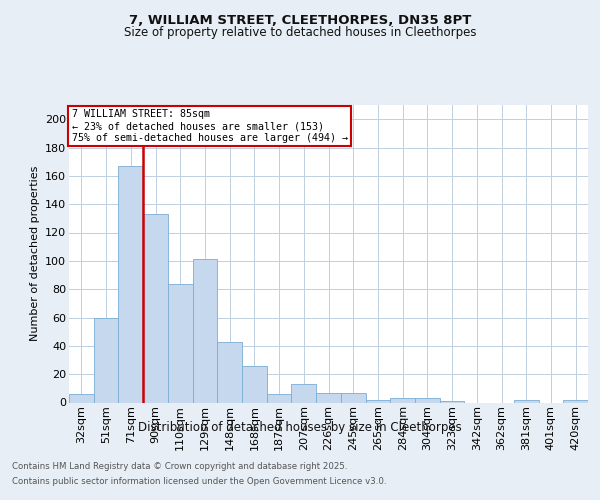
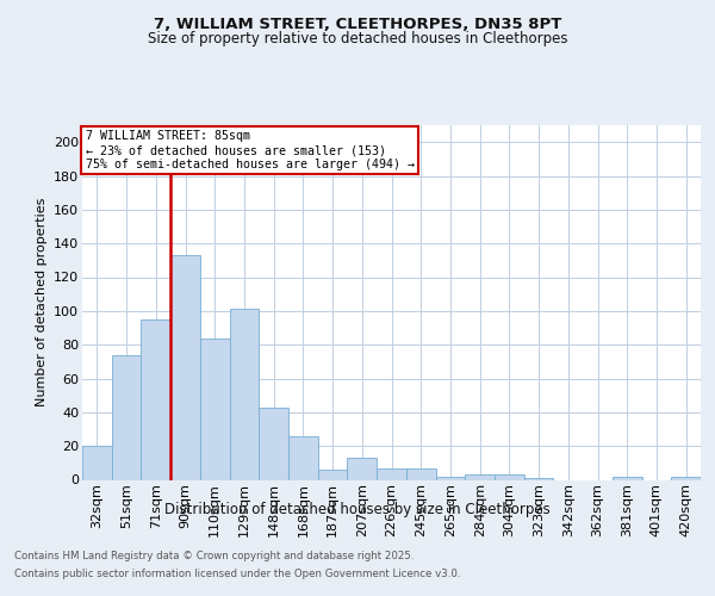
32sqm: 6 -> 20
51sqm: 60 -> 74
71sqm: 167 -> 95
